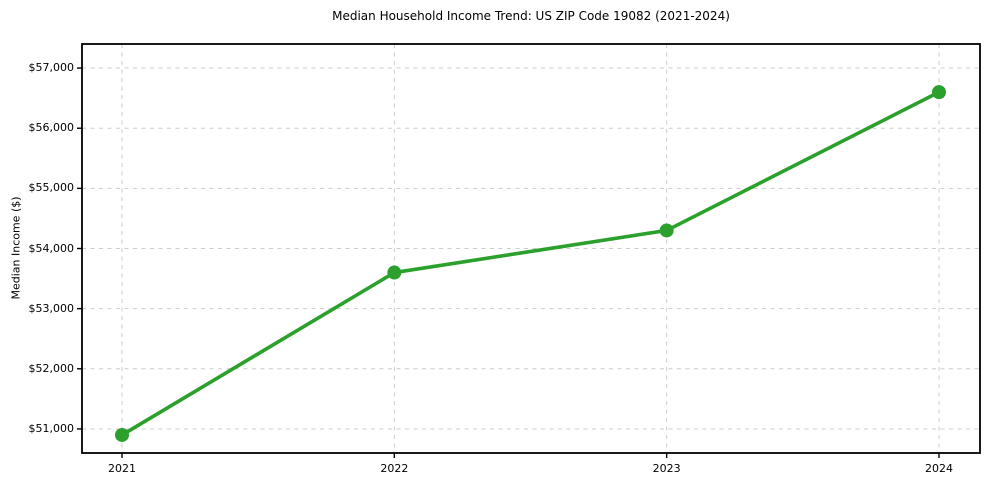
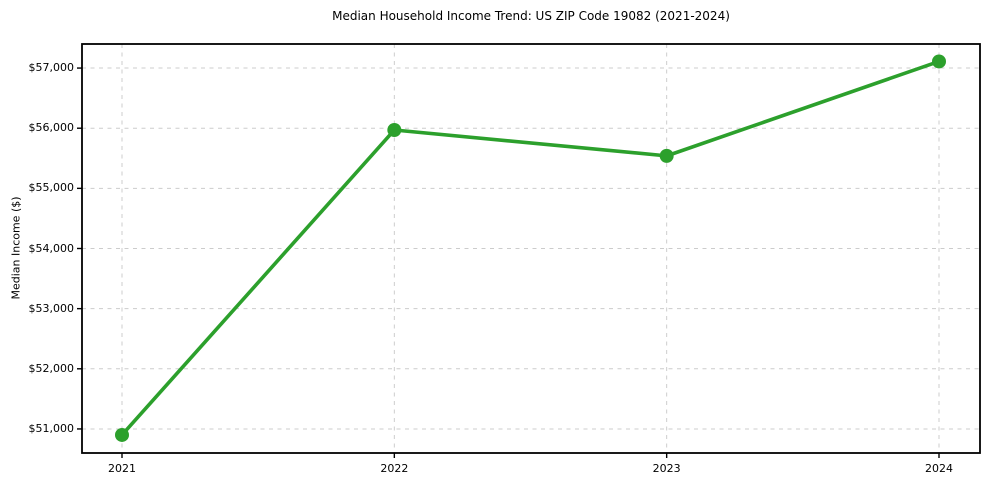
2022: $53600 -> $56000
2023: $54300 -> $55500
2024: $56600 -> $57100
